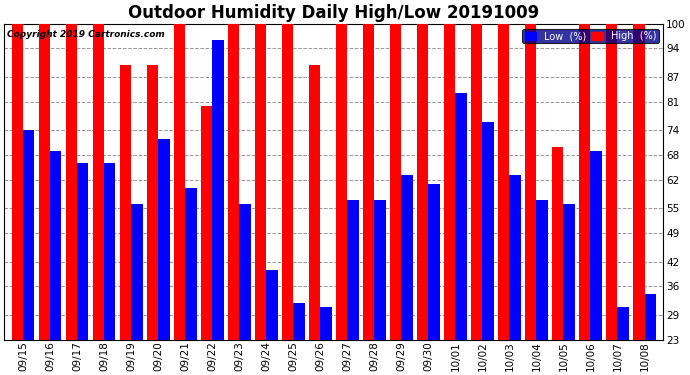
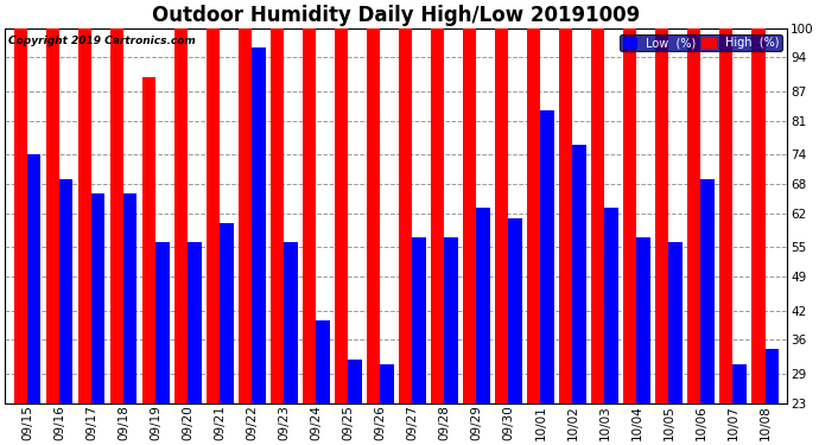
High (%)/09/20: 90 -> 100
Low (%)/09/20: 72 -> 56
High (%)/09/22: 80 -> 100
High (%)/09/26: 90 -> 100
High (%)/10/05: 70 -> 100
